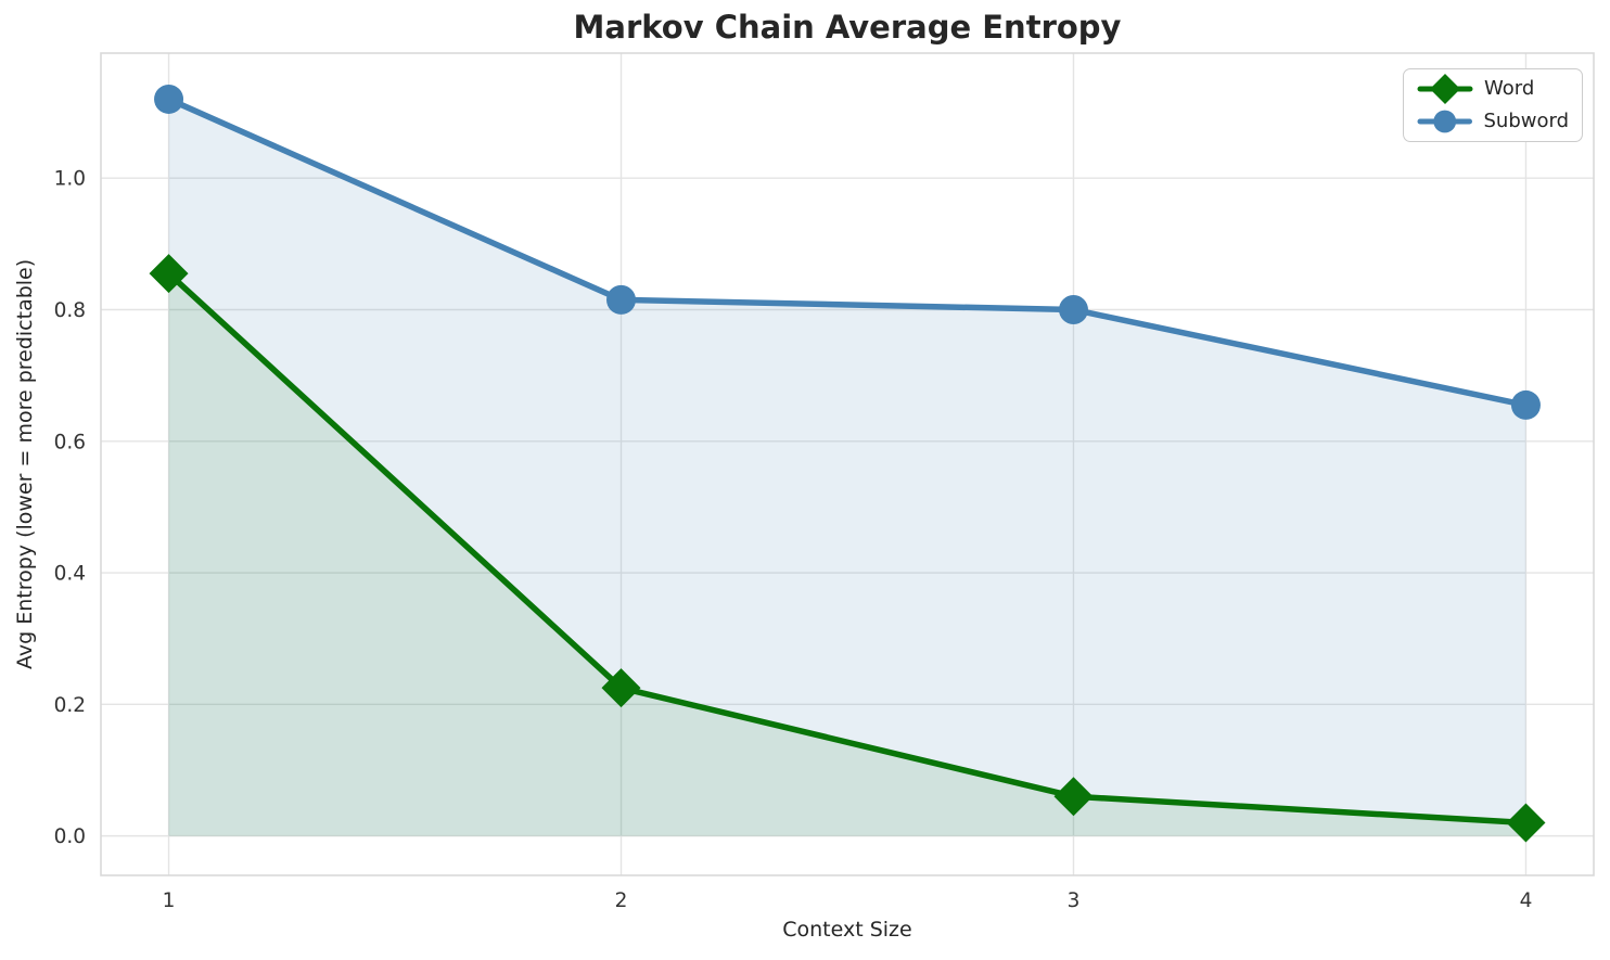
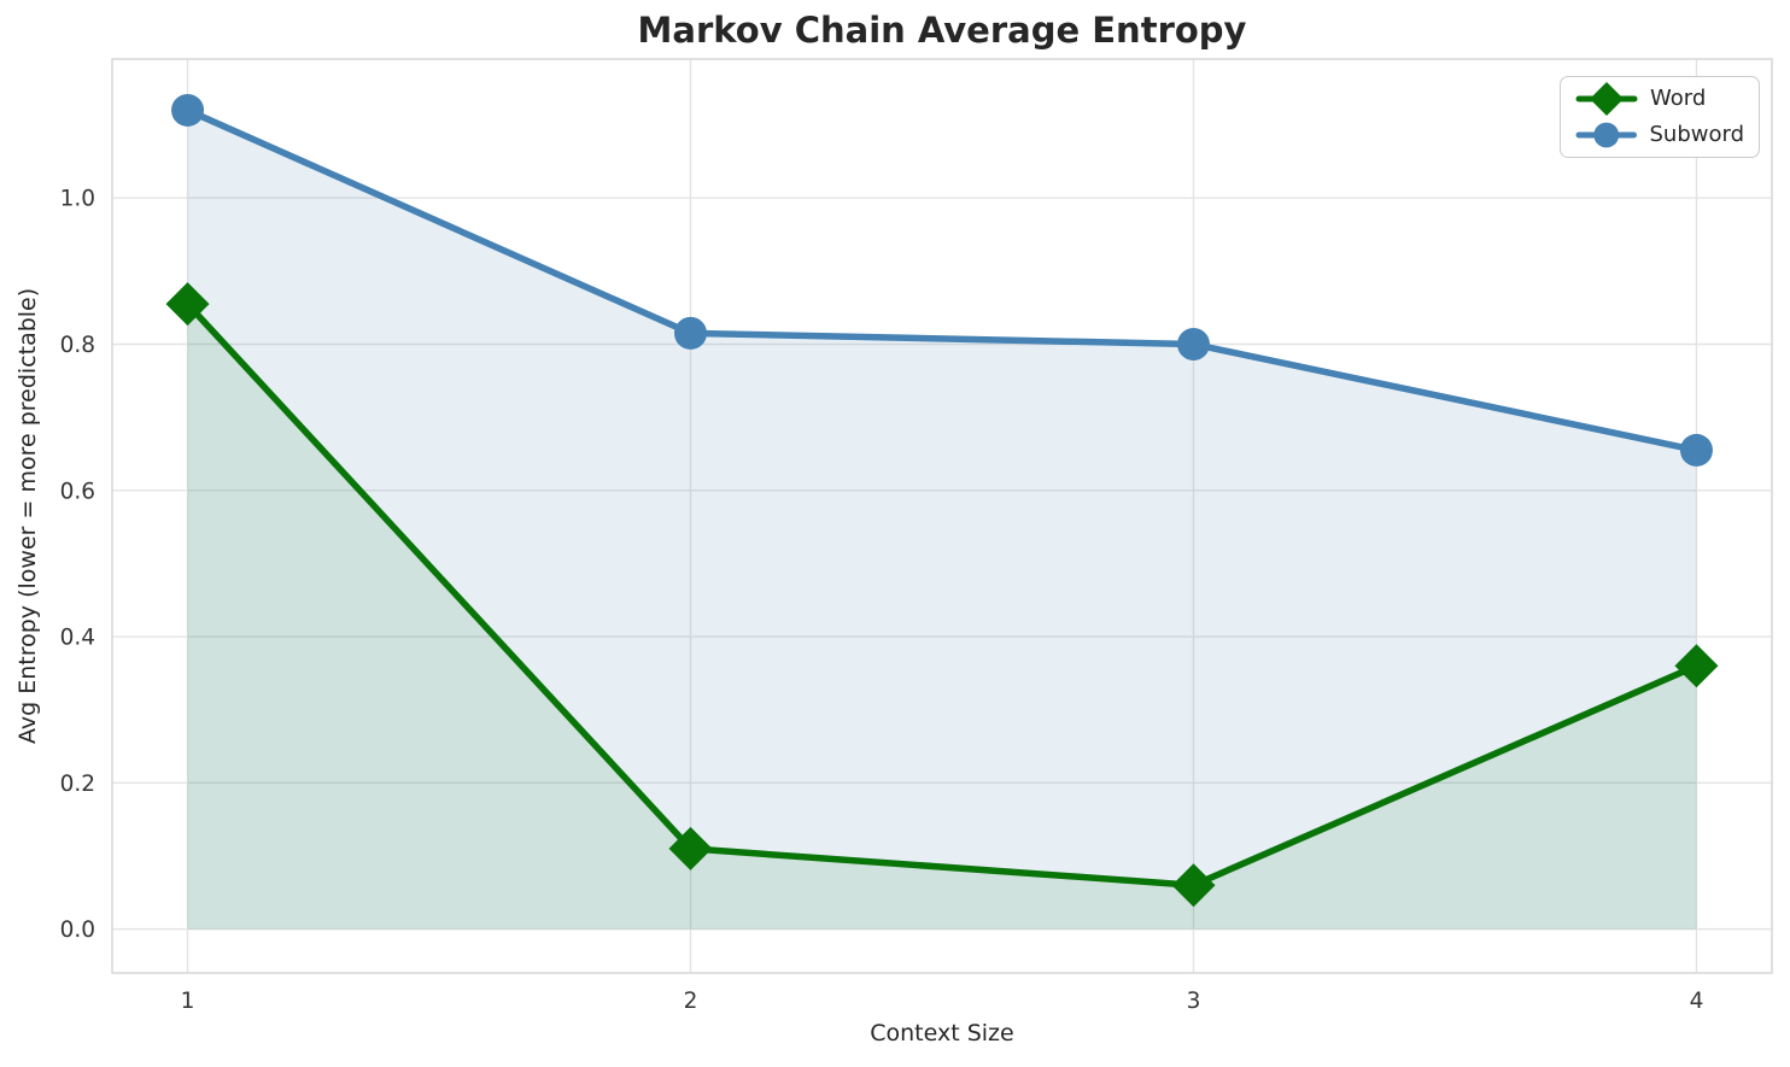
Word/2: 0.23 -> 0.11
Word/4: 0.02 -> 0.36
